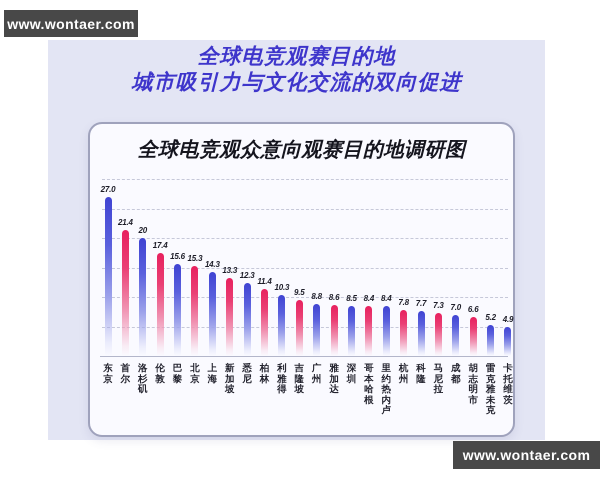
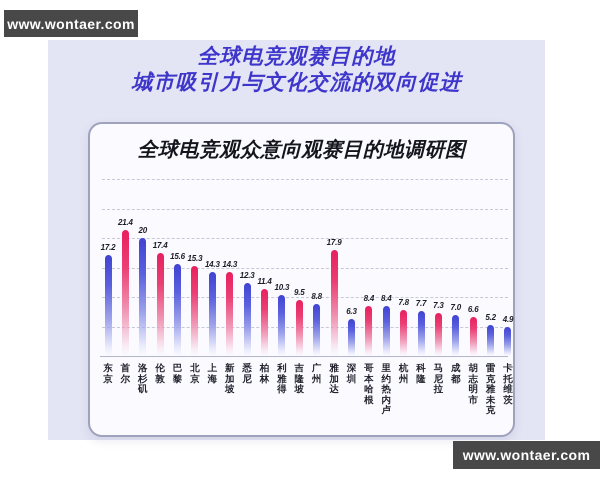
东京: 27.0 -> 17.2
新加坡: 13.3 -> 14.3
雅加达: 8.6 -> 17.9
深圳: 8.5 -> 6.3
